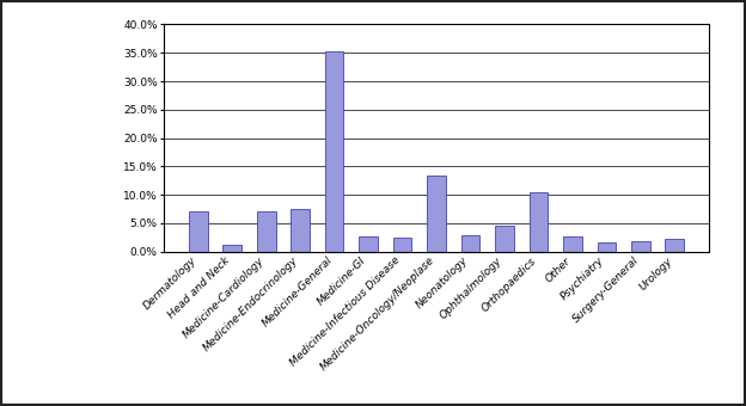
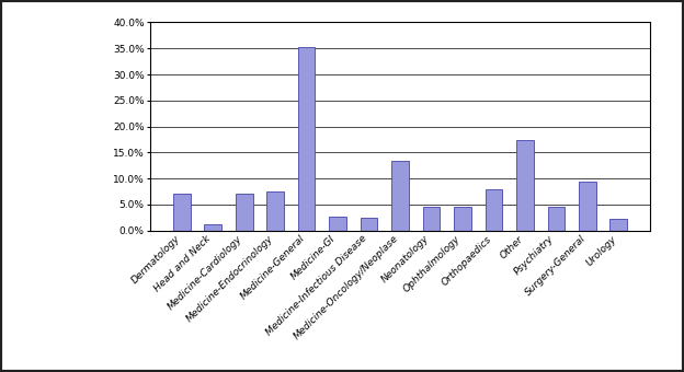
Neonatology: 3.0% -> 4.5%
Orthopaedics: 10.4% -> 8.0%
Other: 2.7% -> 17.5%
Psychiatry: 1.6% -> 4.5%
Surgery-General: 1.8% -> 9.5%
